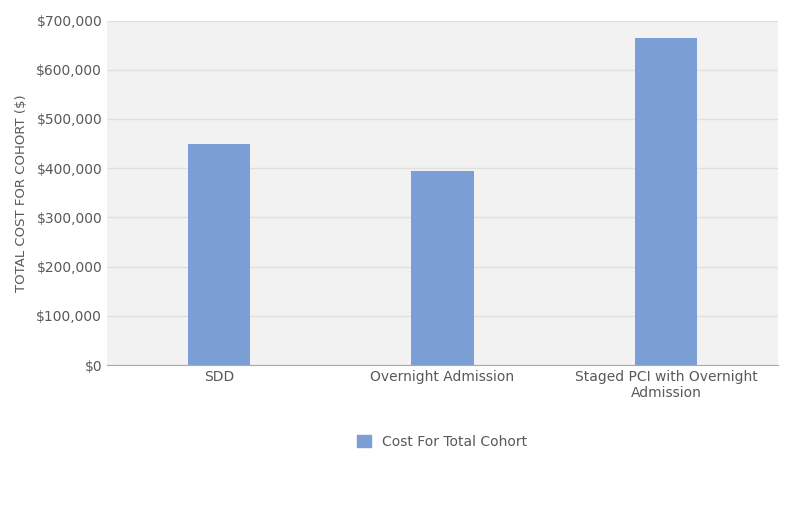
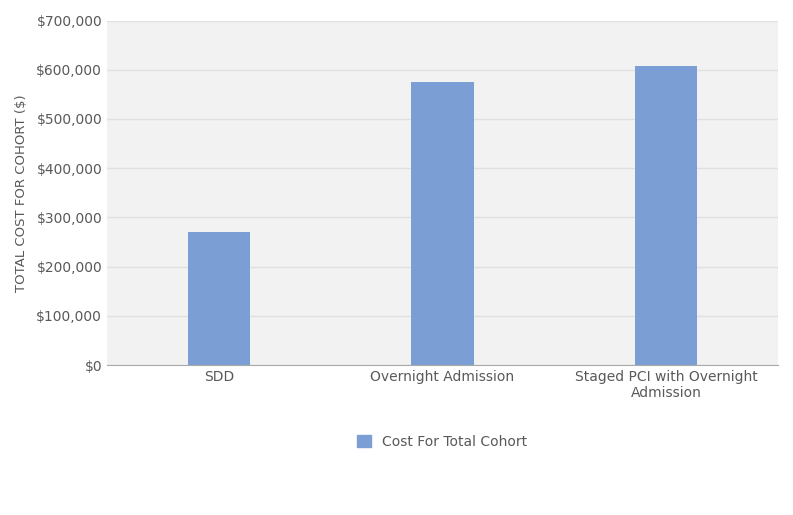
SDD: $450,000 -> $270,000
Overnight Admission: $395,000 -> $575,000
Staged PCI with Overnight Admission: $665,000 -> $607,000
